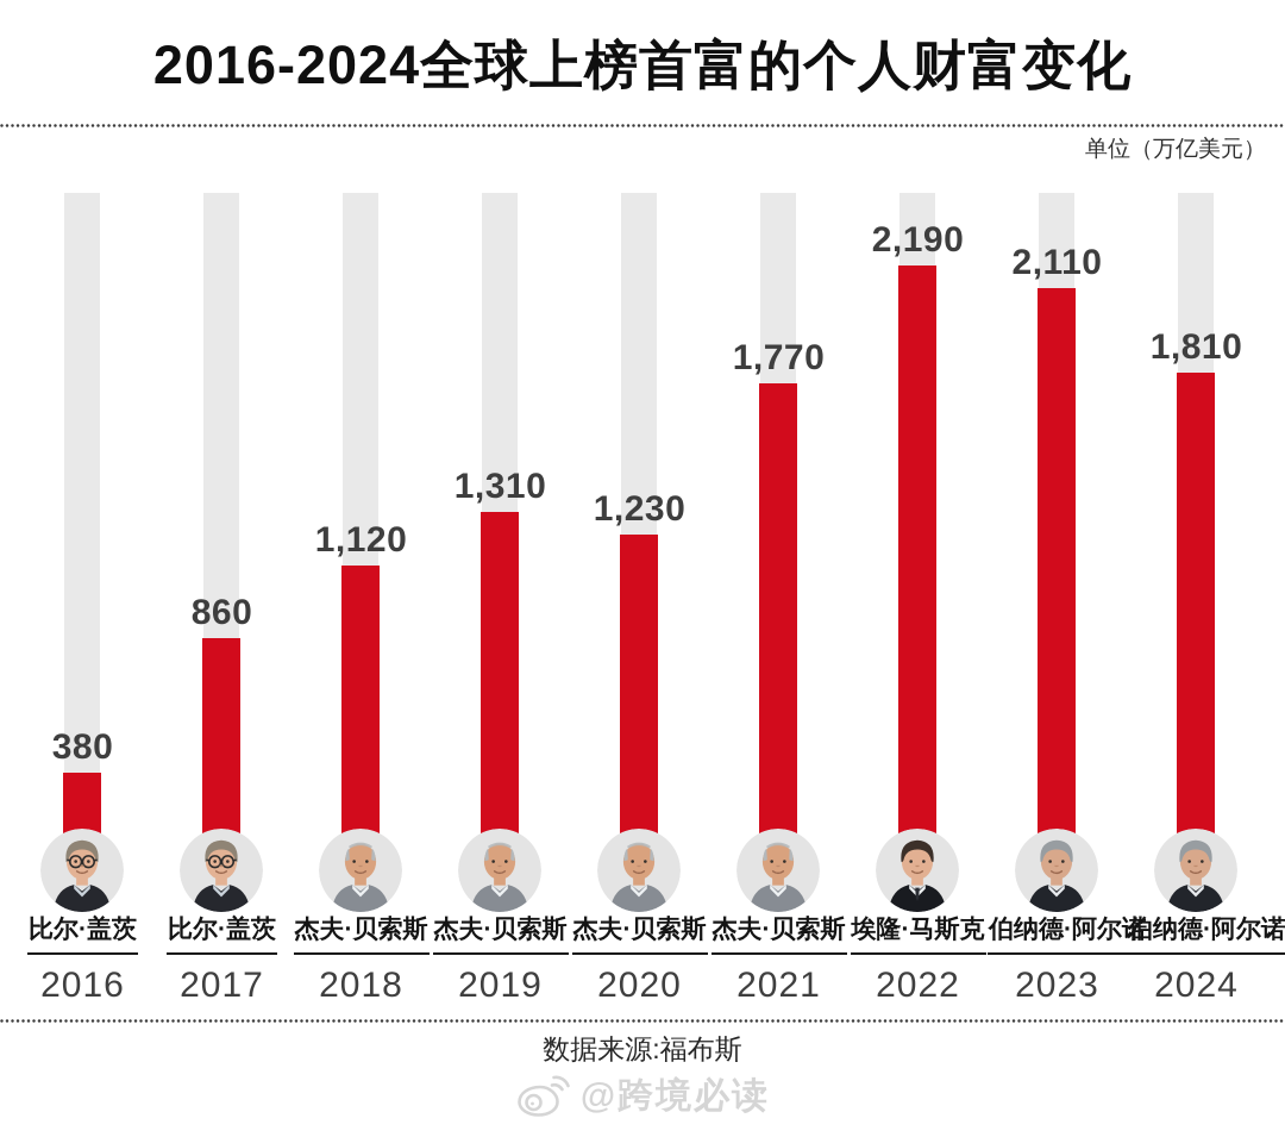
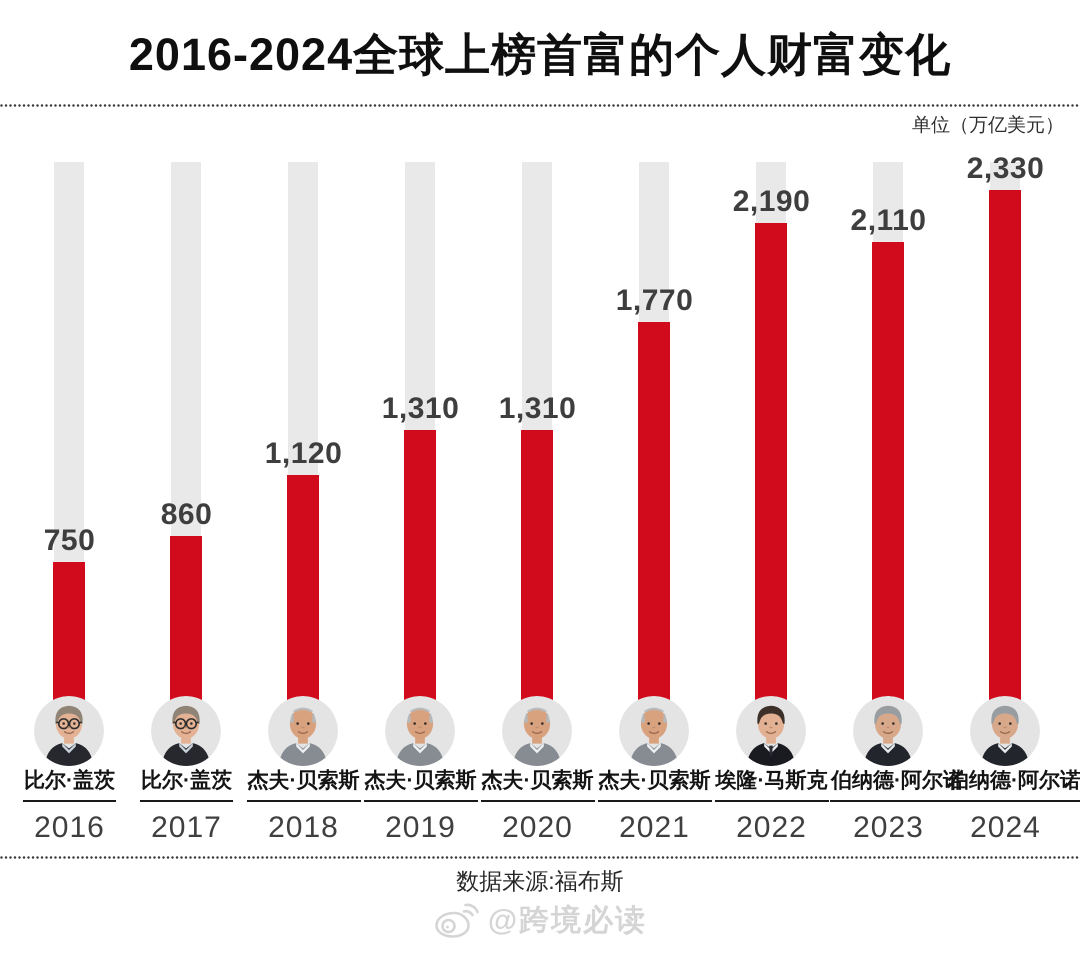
2016: 380 -> 750
2020: 1,230 -> 1,310
2024: 1,810 -> 2,330
